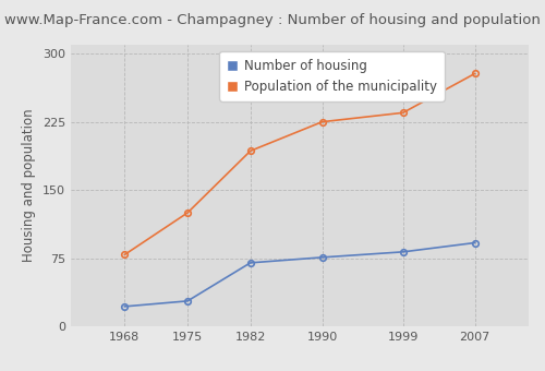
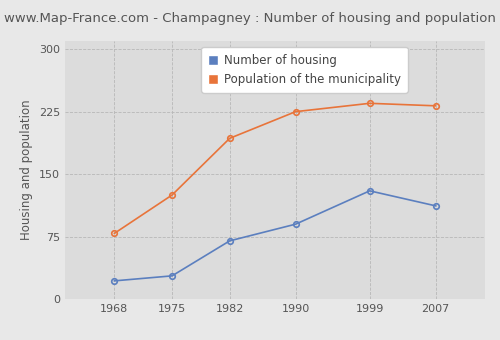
Number of housing/1990: 76 -> 90
Number of housing/1999: 82 -> 130
Number of housing/2007: 92 -> 112
Population of the municipality/2007: 278 -> 232
